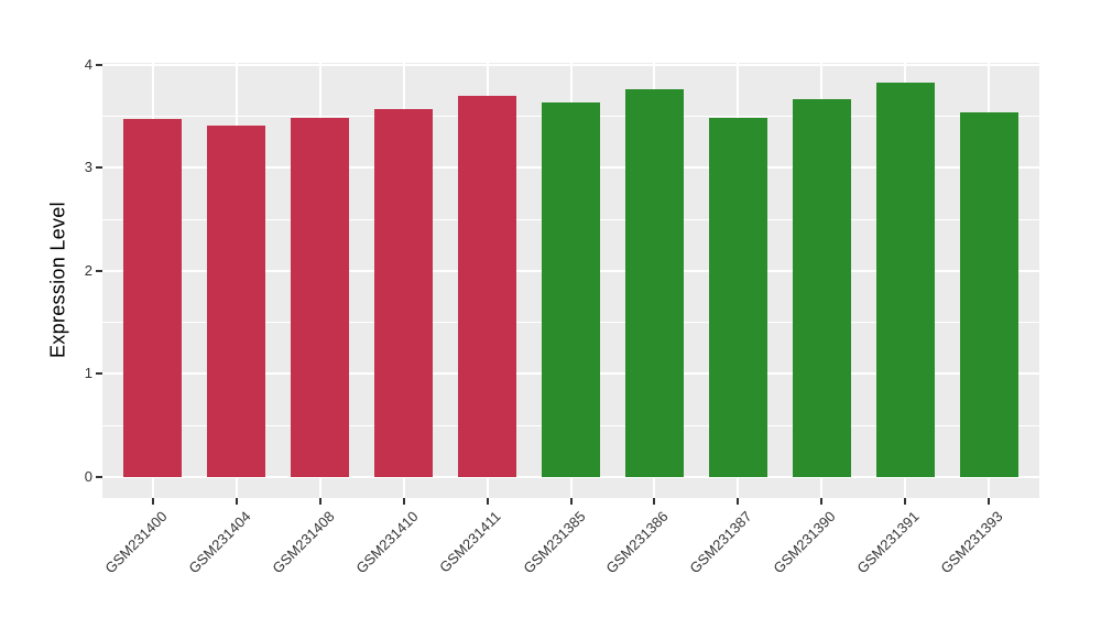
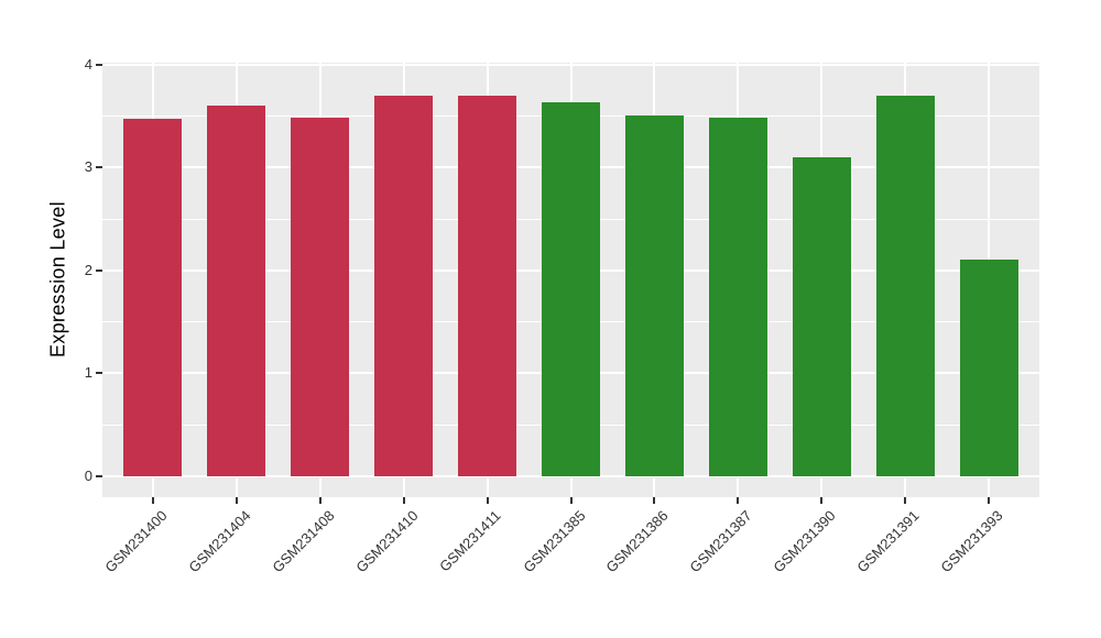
GSM231404: 3.4 -> 3.6
GSM231410: 3.6 -> 3.7
GSM231386: 3.8 -> 3.5
GSM231390: 3.7 -> 3.1
GSM231391: 3.8 -> 3.7
GSM231393: 3.5 -> 2.1
